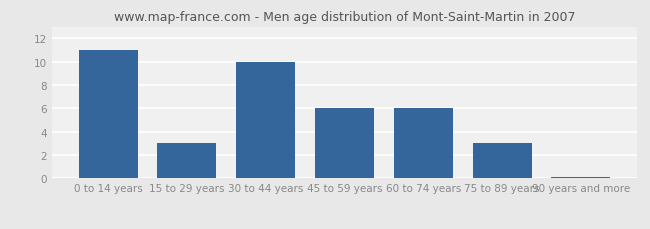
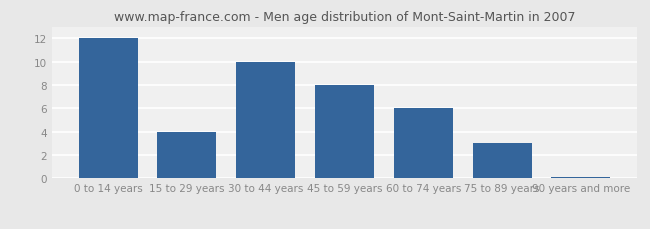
0 to 14 years: 11.0 -> 12.0
15 to 29 years: 3.0 -> 4.0
45 to 59 years: 6.0 -> 8.0
